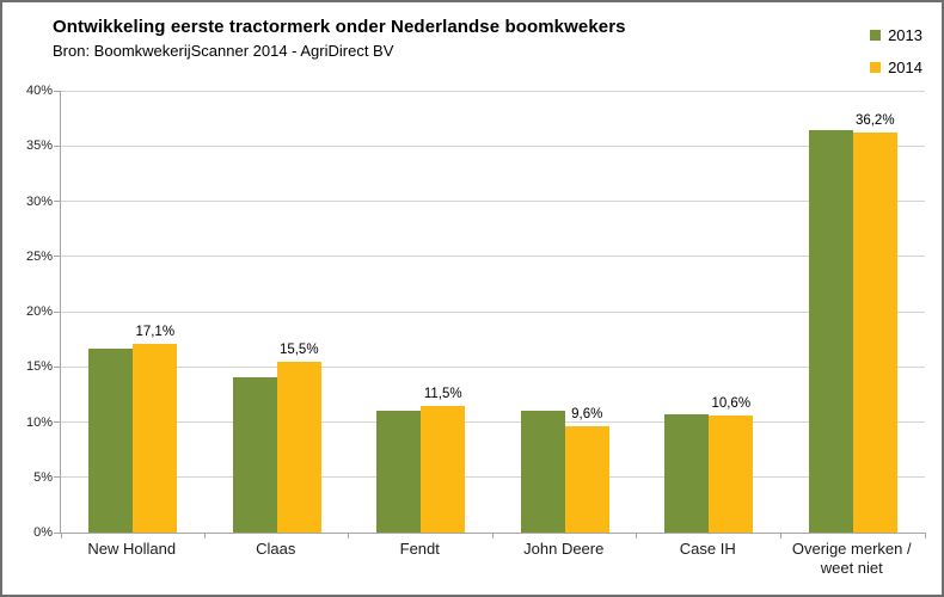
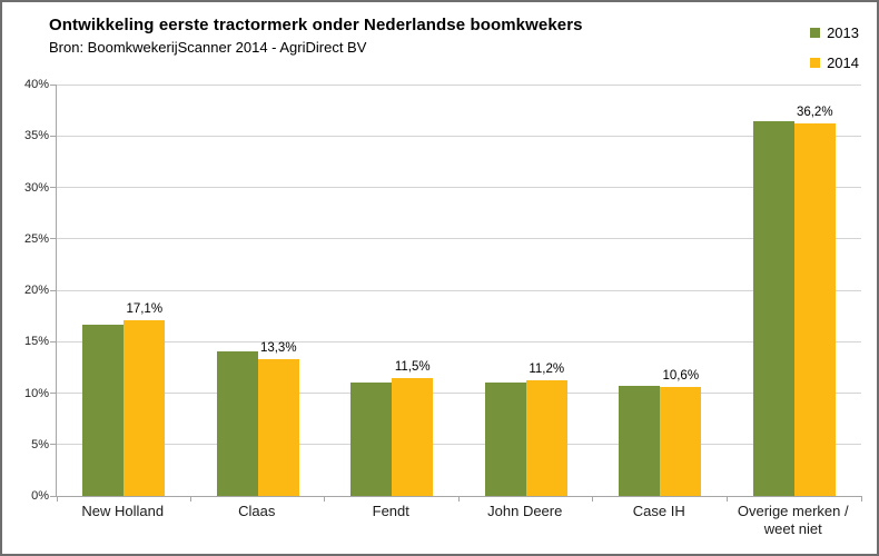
2014/Claas: 15,5% -> 13,3%
2014/John Deere: 9,6% -> 11,2%
